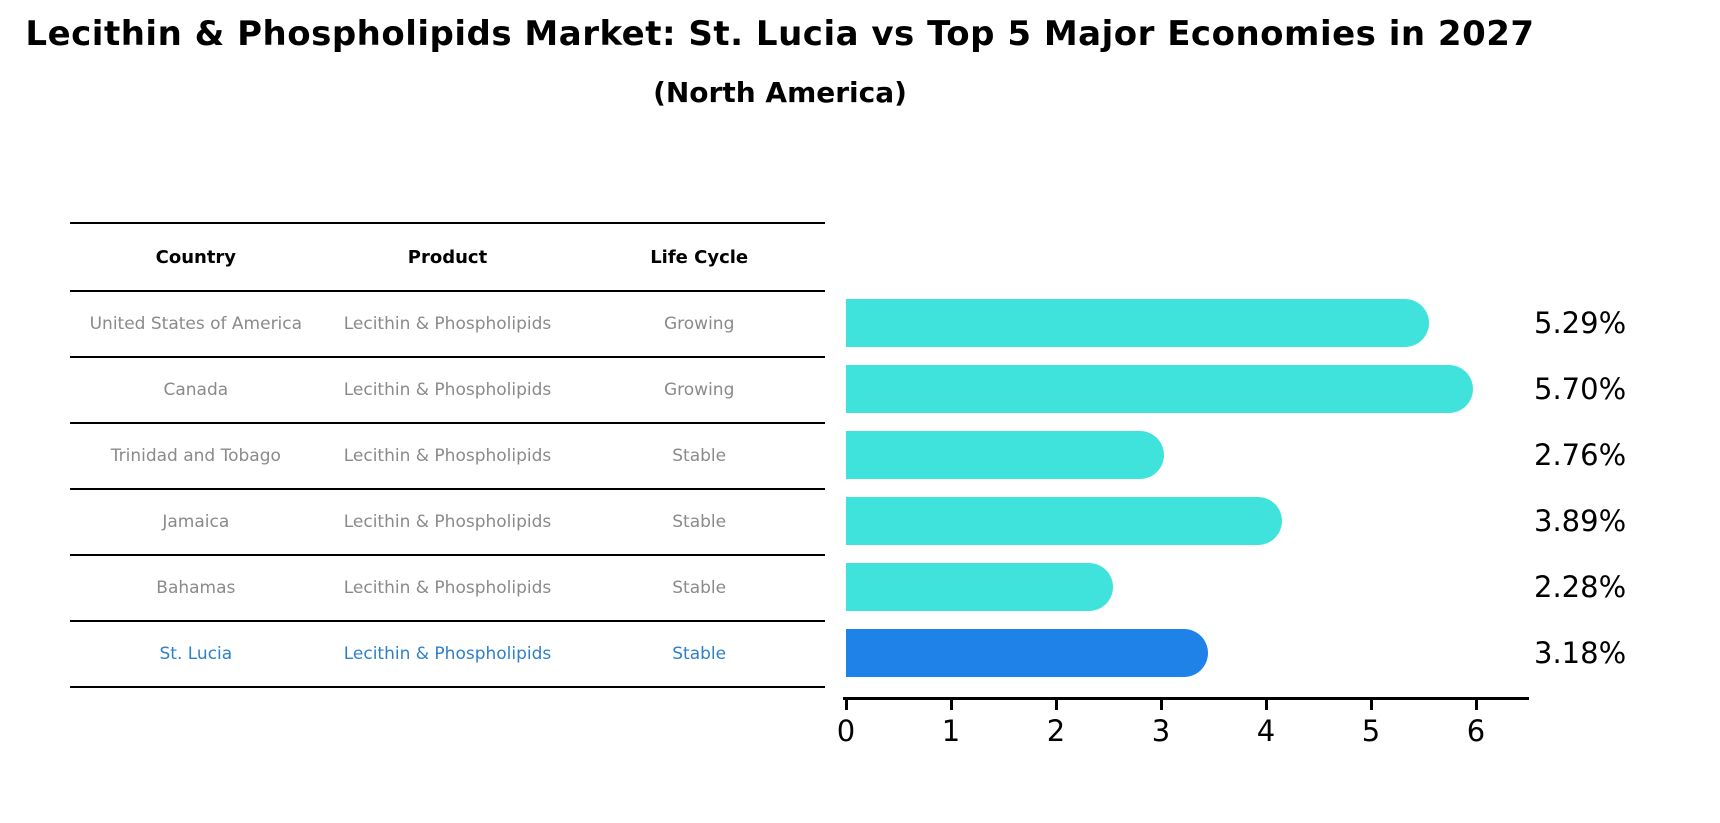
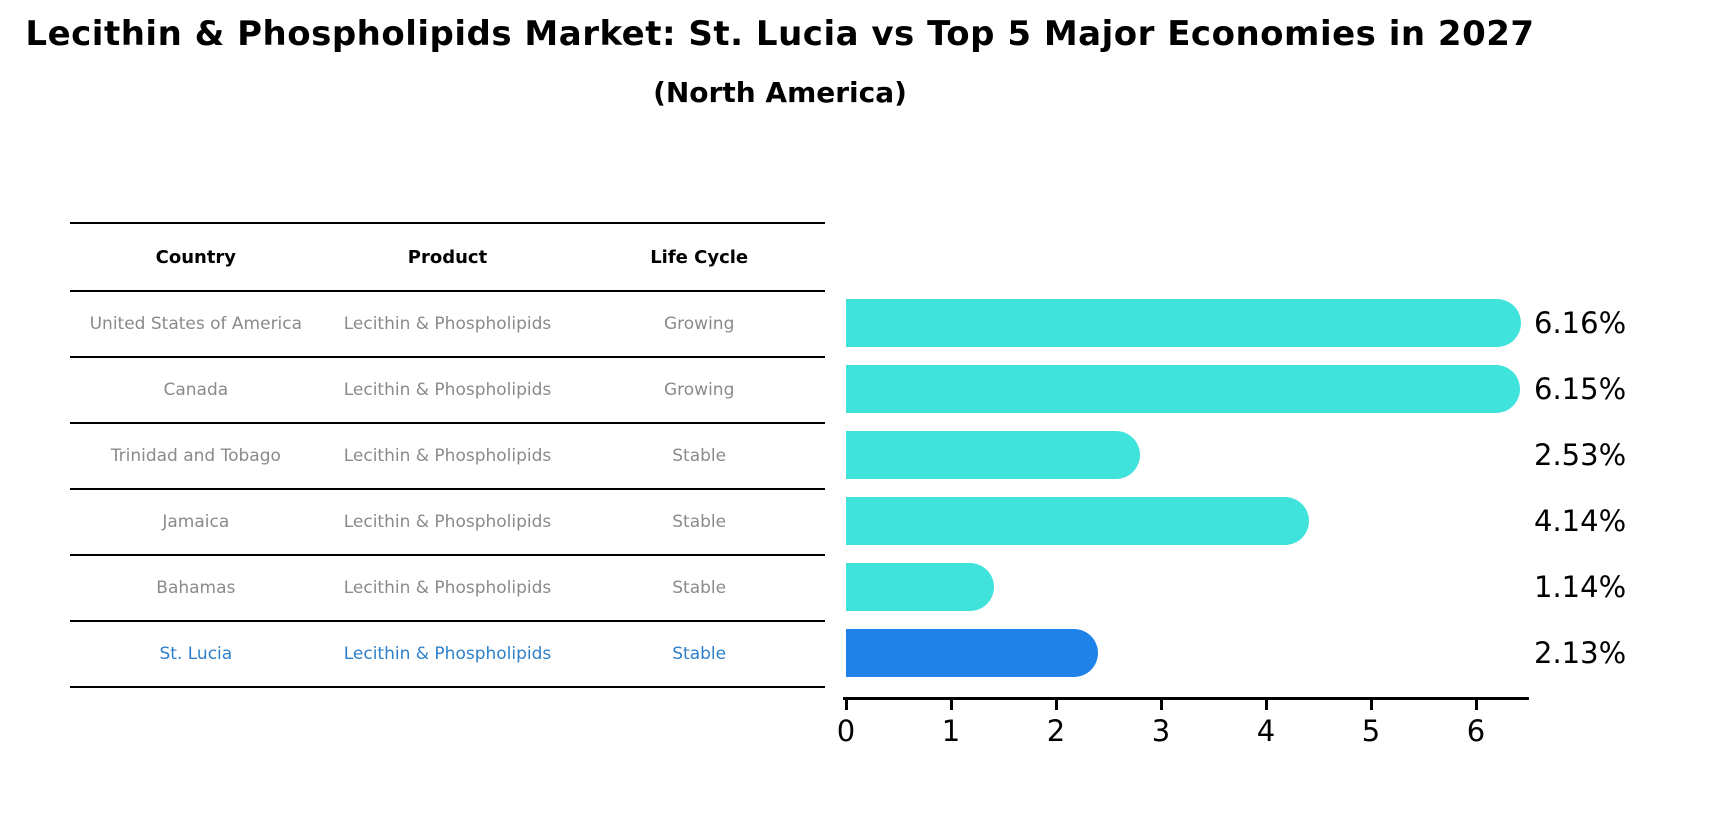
United States of America: 5.29% -> 6.16%
Canada: 5.70% -> 6.15%
Trinidad and Tobago: 2.76% -> 2.53%
Jamaica: 3.89% -> 4.14%
Bahamas: 2.28% -> 1.14%
St. Lucia: 3.18% -> 2.13%
